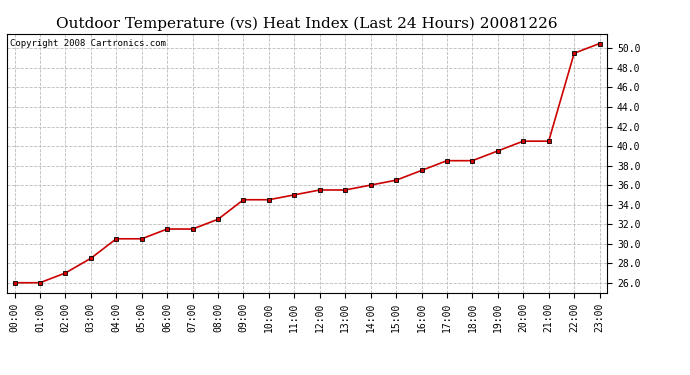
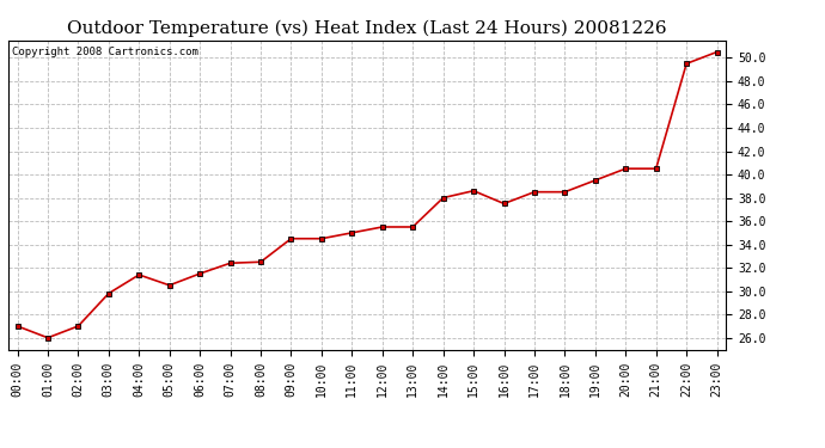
00:00: 26.0 -> 27.0
03:00: 28.5 -> 29.8
04:00: 30.5 -> 31.4
07:00: 31.5 -> 32.4
14:00: 36.0 -> 38.0
15:00: 36.5 -> 38.6
